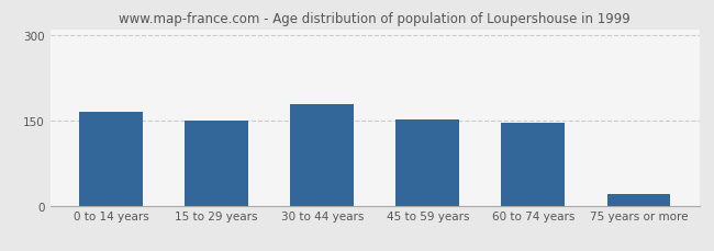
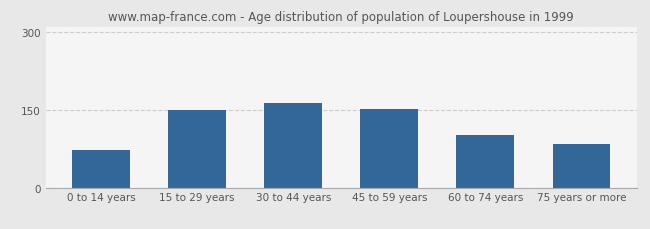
0 to 14 years: 165 -> 72
30 to 44 years: 178 -> 162
60 to 74 years: 146 -> 102
75 years or more: 20 -> 84
